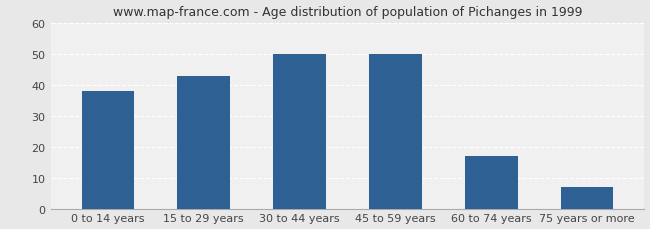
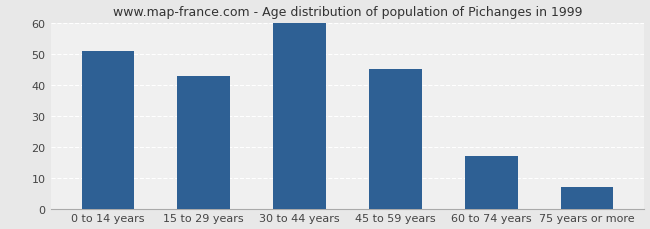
0 to 14 years: 38 -> 51
30 to 44 years: 50 -> 60
45 to 59 years: 50 -> 45
